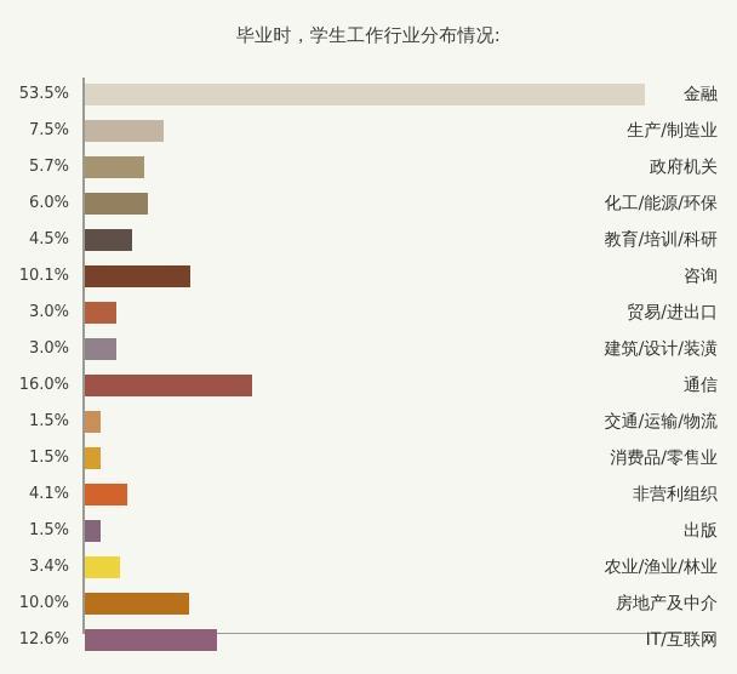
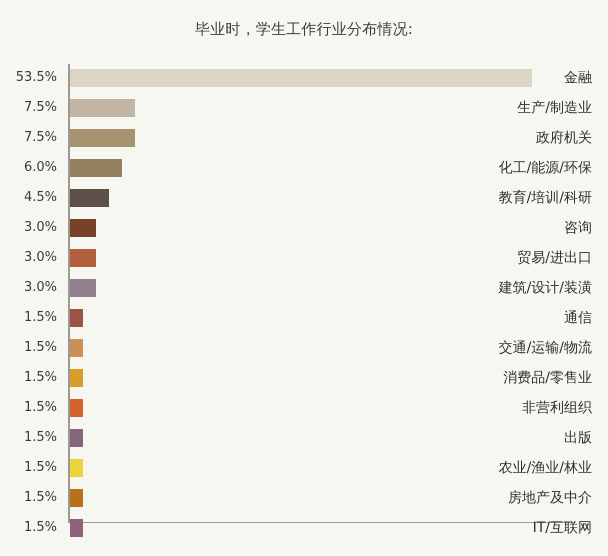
政府机关: 5.7% -> 7.5%
咨询: 10.1% -> 3.0%
通信: 16.0% -> 1.5%
非营利组织: 4.1% -> 1.5%
农业/渔业/林业: 3.4% -> 1.5%
房地产及中介: 10.0% -> 1.5%
IT/互联网: 12.6% -> 1.5%
